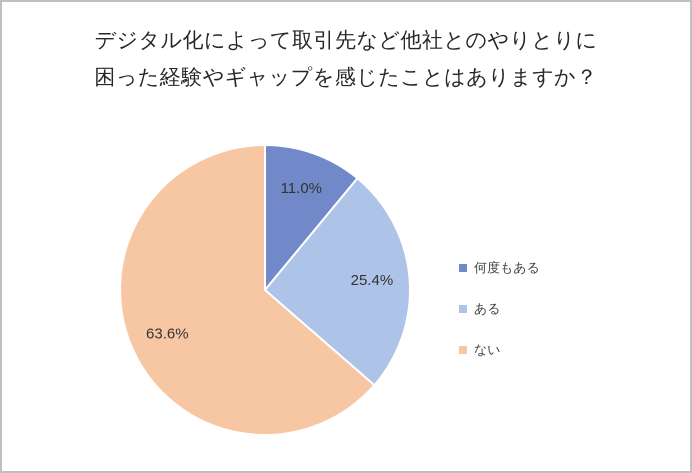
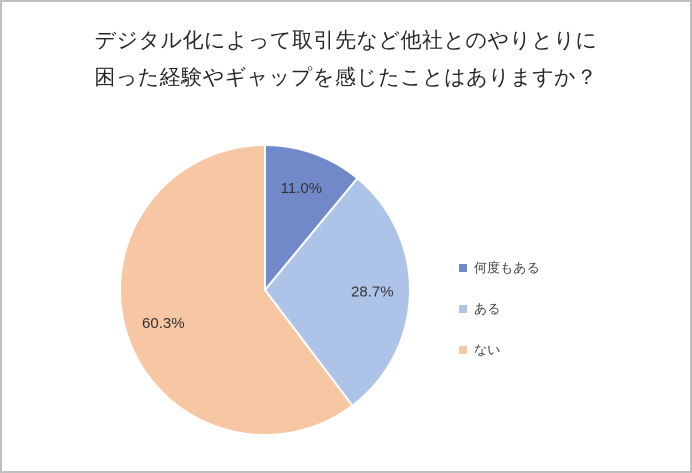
ある: 25.4% -> 28.7%
ない: 63.6% -> 60.3%
